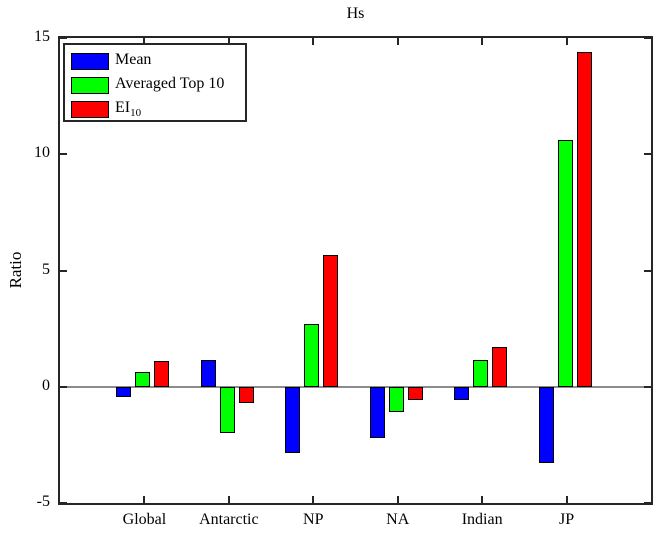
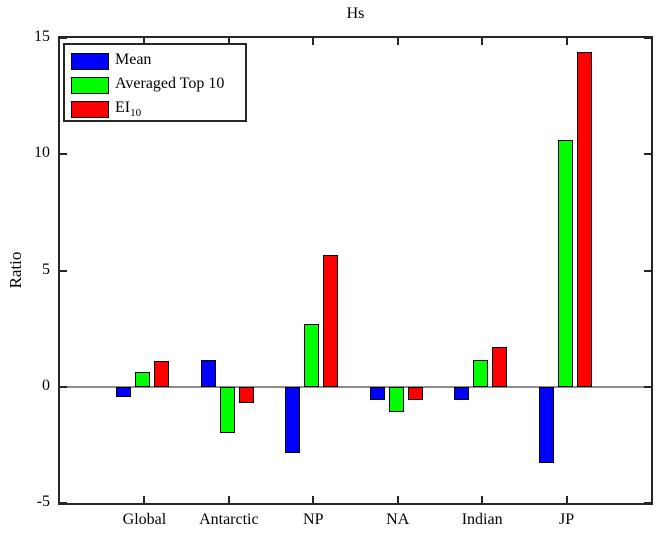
Mean/NA: -2.2 -> -0.6
